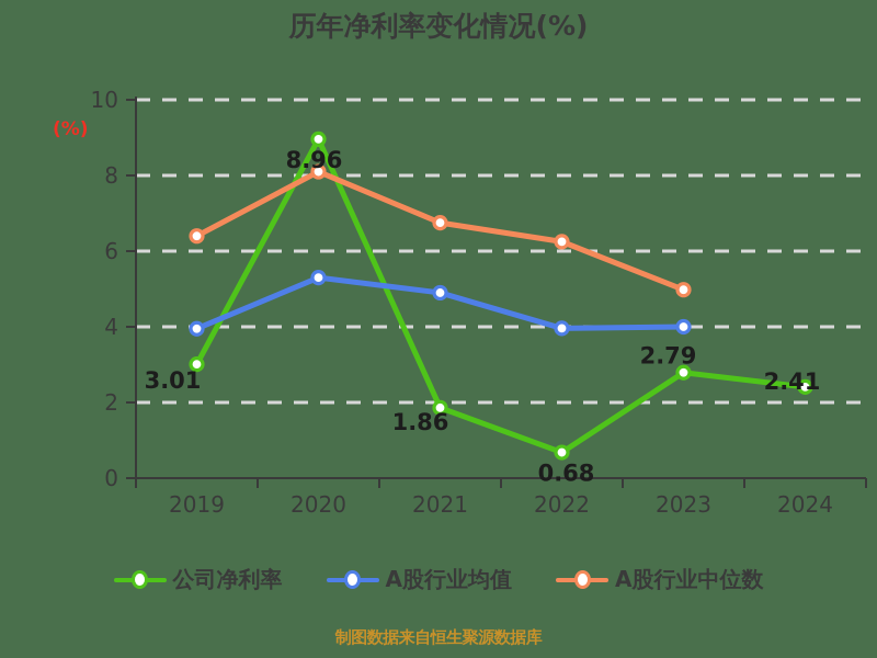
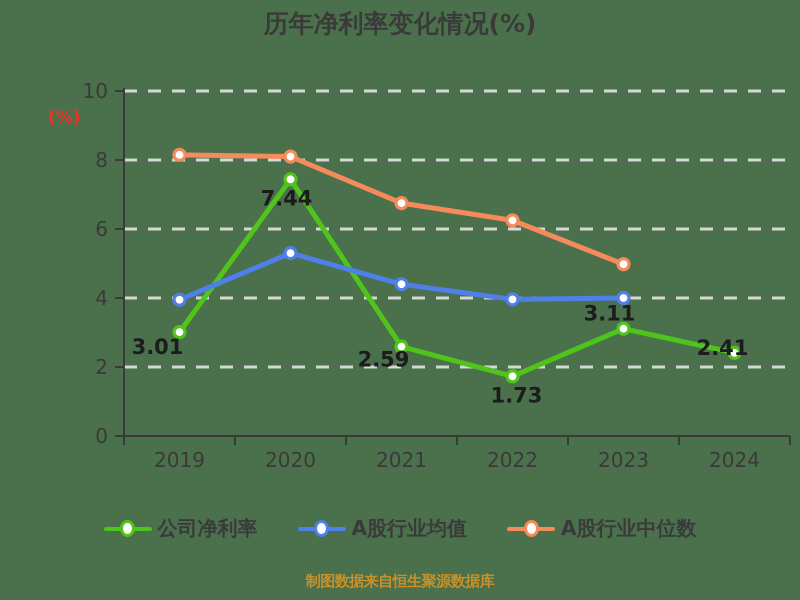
A股行业中位数/2019: 6.4 -> 8.2
公司净利率/2020: 8.96 -> 7.44
公司净利率/2021: 1.86 -> 2.59
A股行业均值/2021: 4.9 -> 4.4
公司净利率/2022: 0.68 -> 1.73
公司净利率/2023: 2.79 -> 3.11
